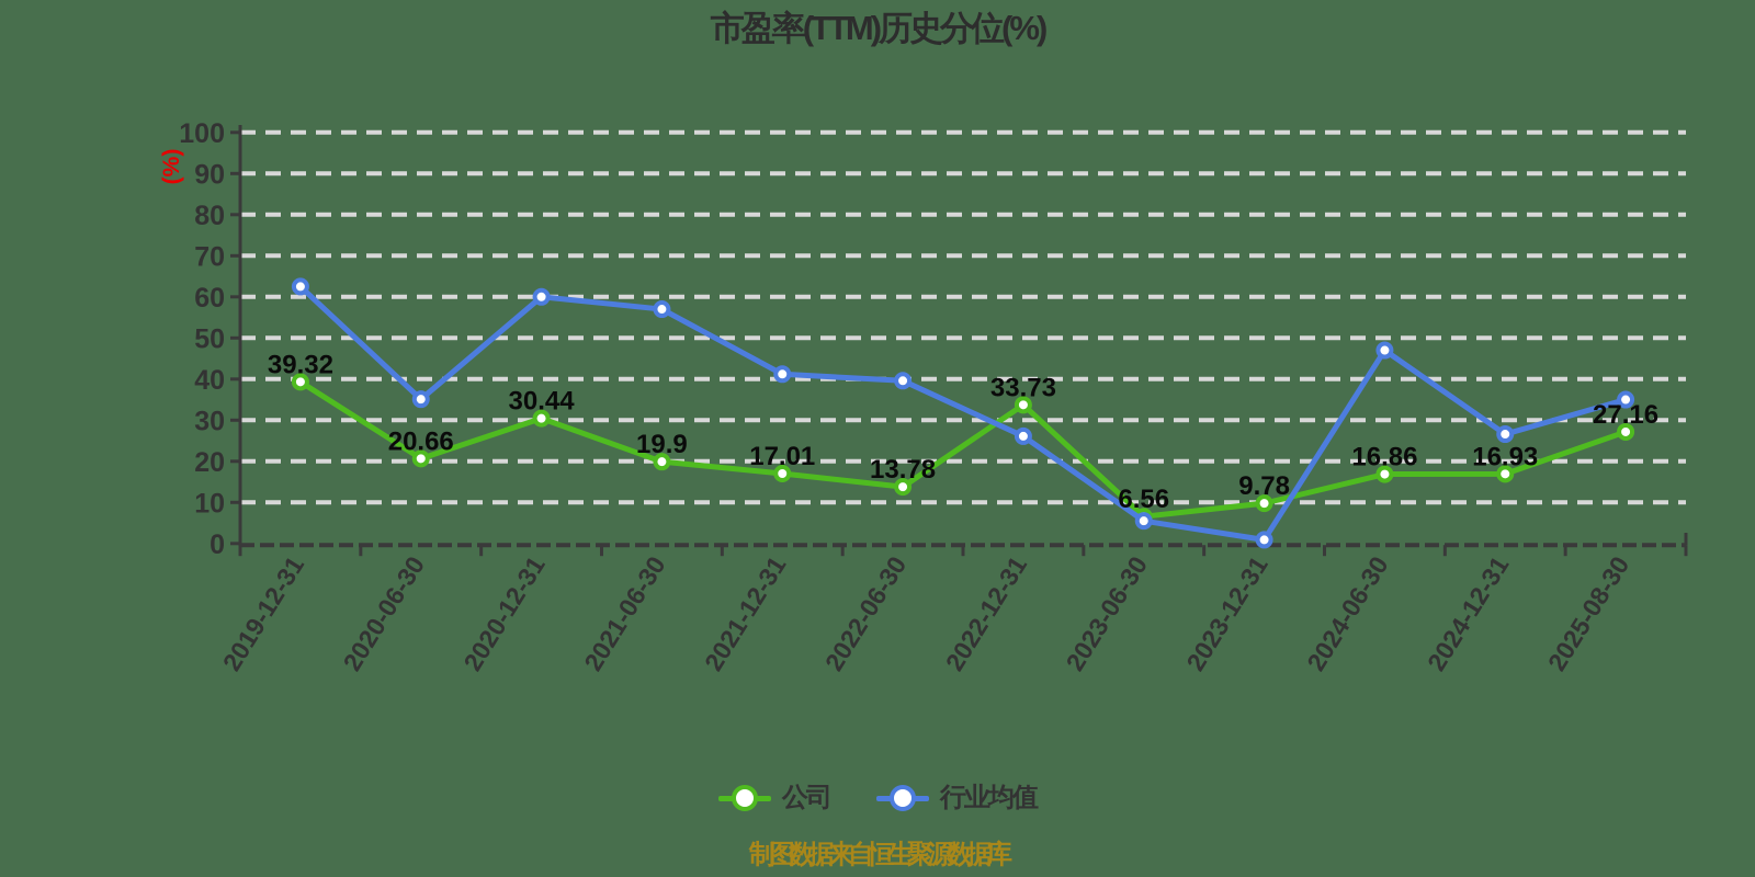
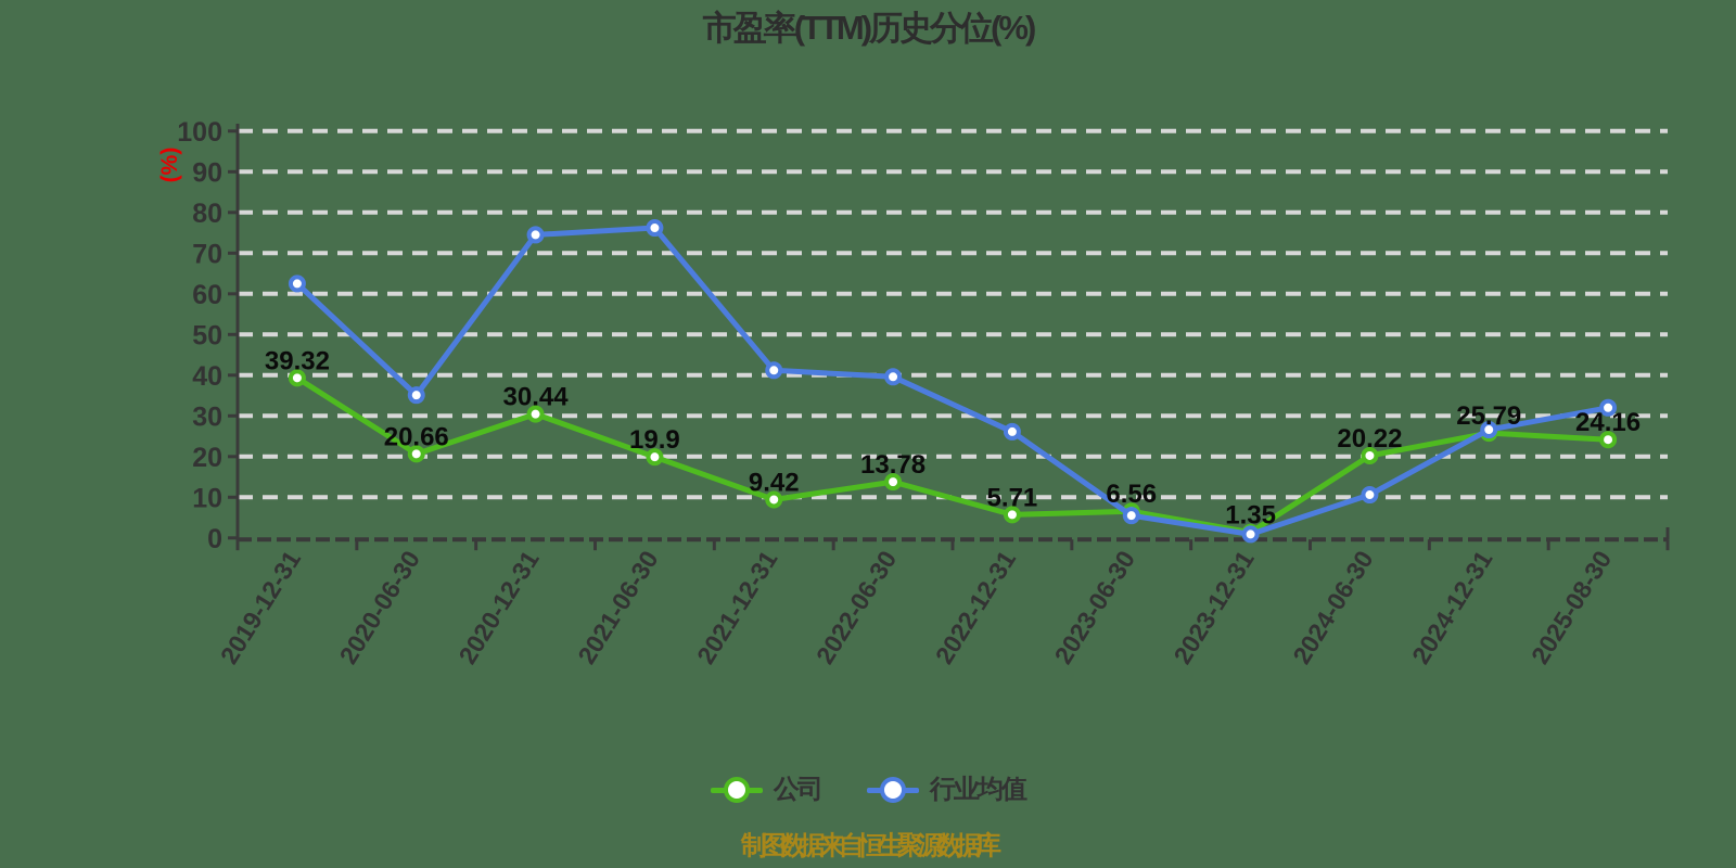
行业均值/2020-12-31: 60 -> 74
行业均值/2021-06-30: 57 -> 76
公司/2021-12-31: 17.01 -> 9.42
公司/2022-12-31: 33.73 -> 5.71
公司/2023-12-31: 9.78 -> 1.35
公司/2024-06-30: 16.86 -> 20.22
行业均值/2024-06-30: 47 -> 11
公司/2024-12-31: 16.93 -> 25.79
公司/2025-08-30: 27.16 -> 24.16
行业均值/2025-08-30: 35 -> 32
